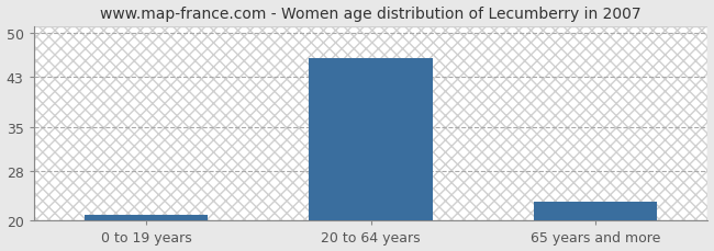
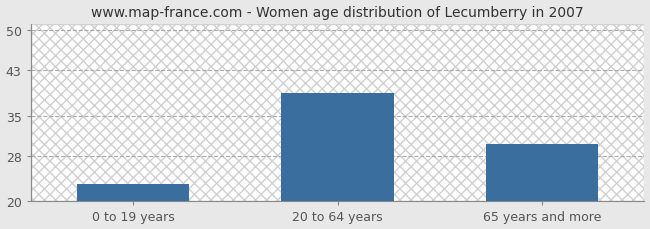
0 to 19 years: 21 -> 23
20 to 64 years: 46 -> 39
65 years and more: 23 -> 30
